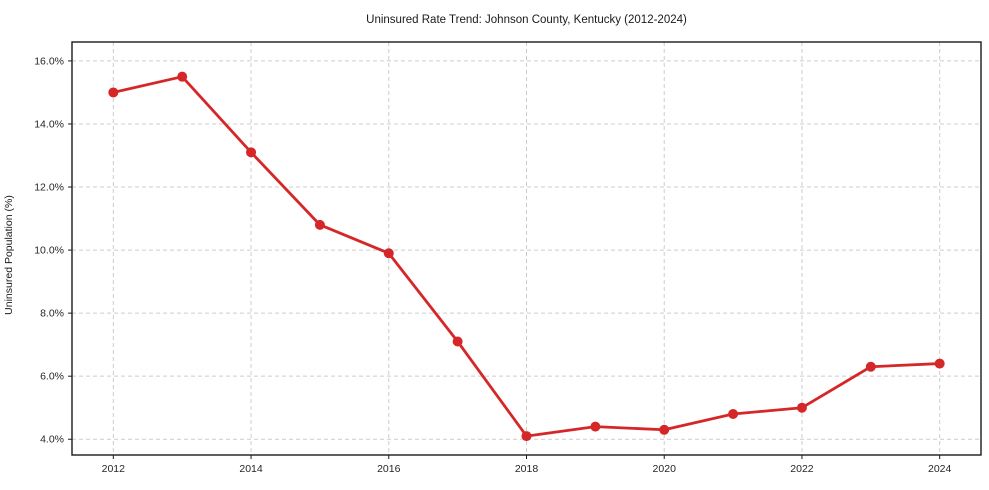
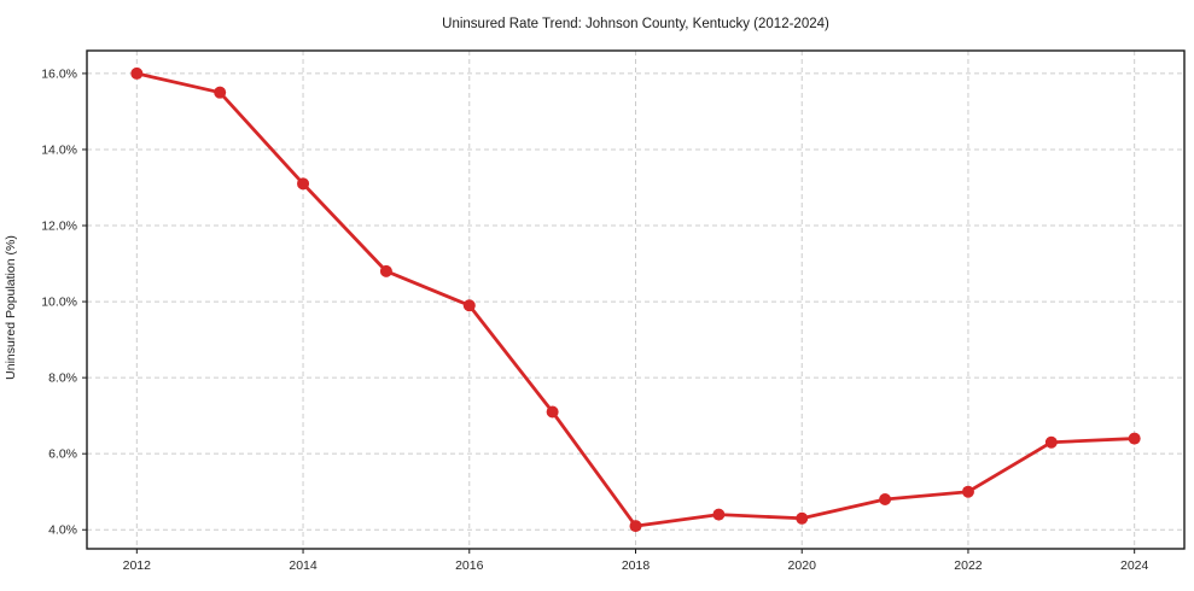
2012: 15.0% -> 16.0%
